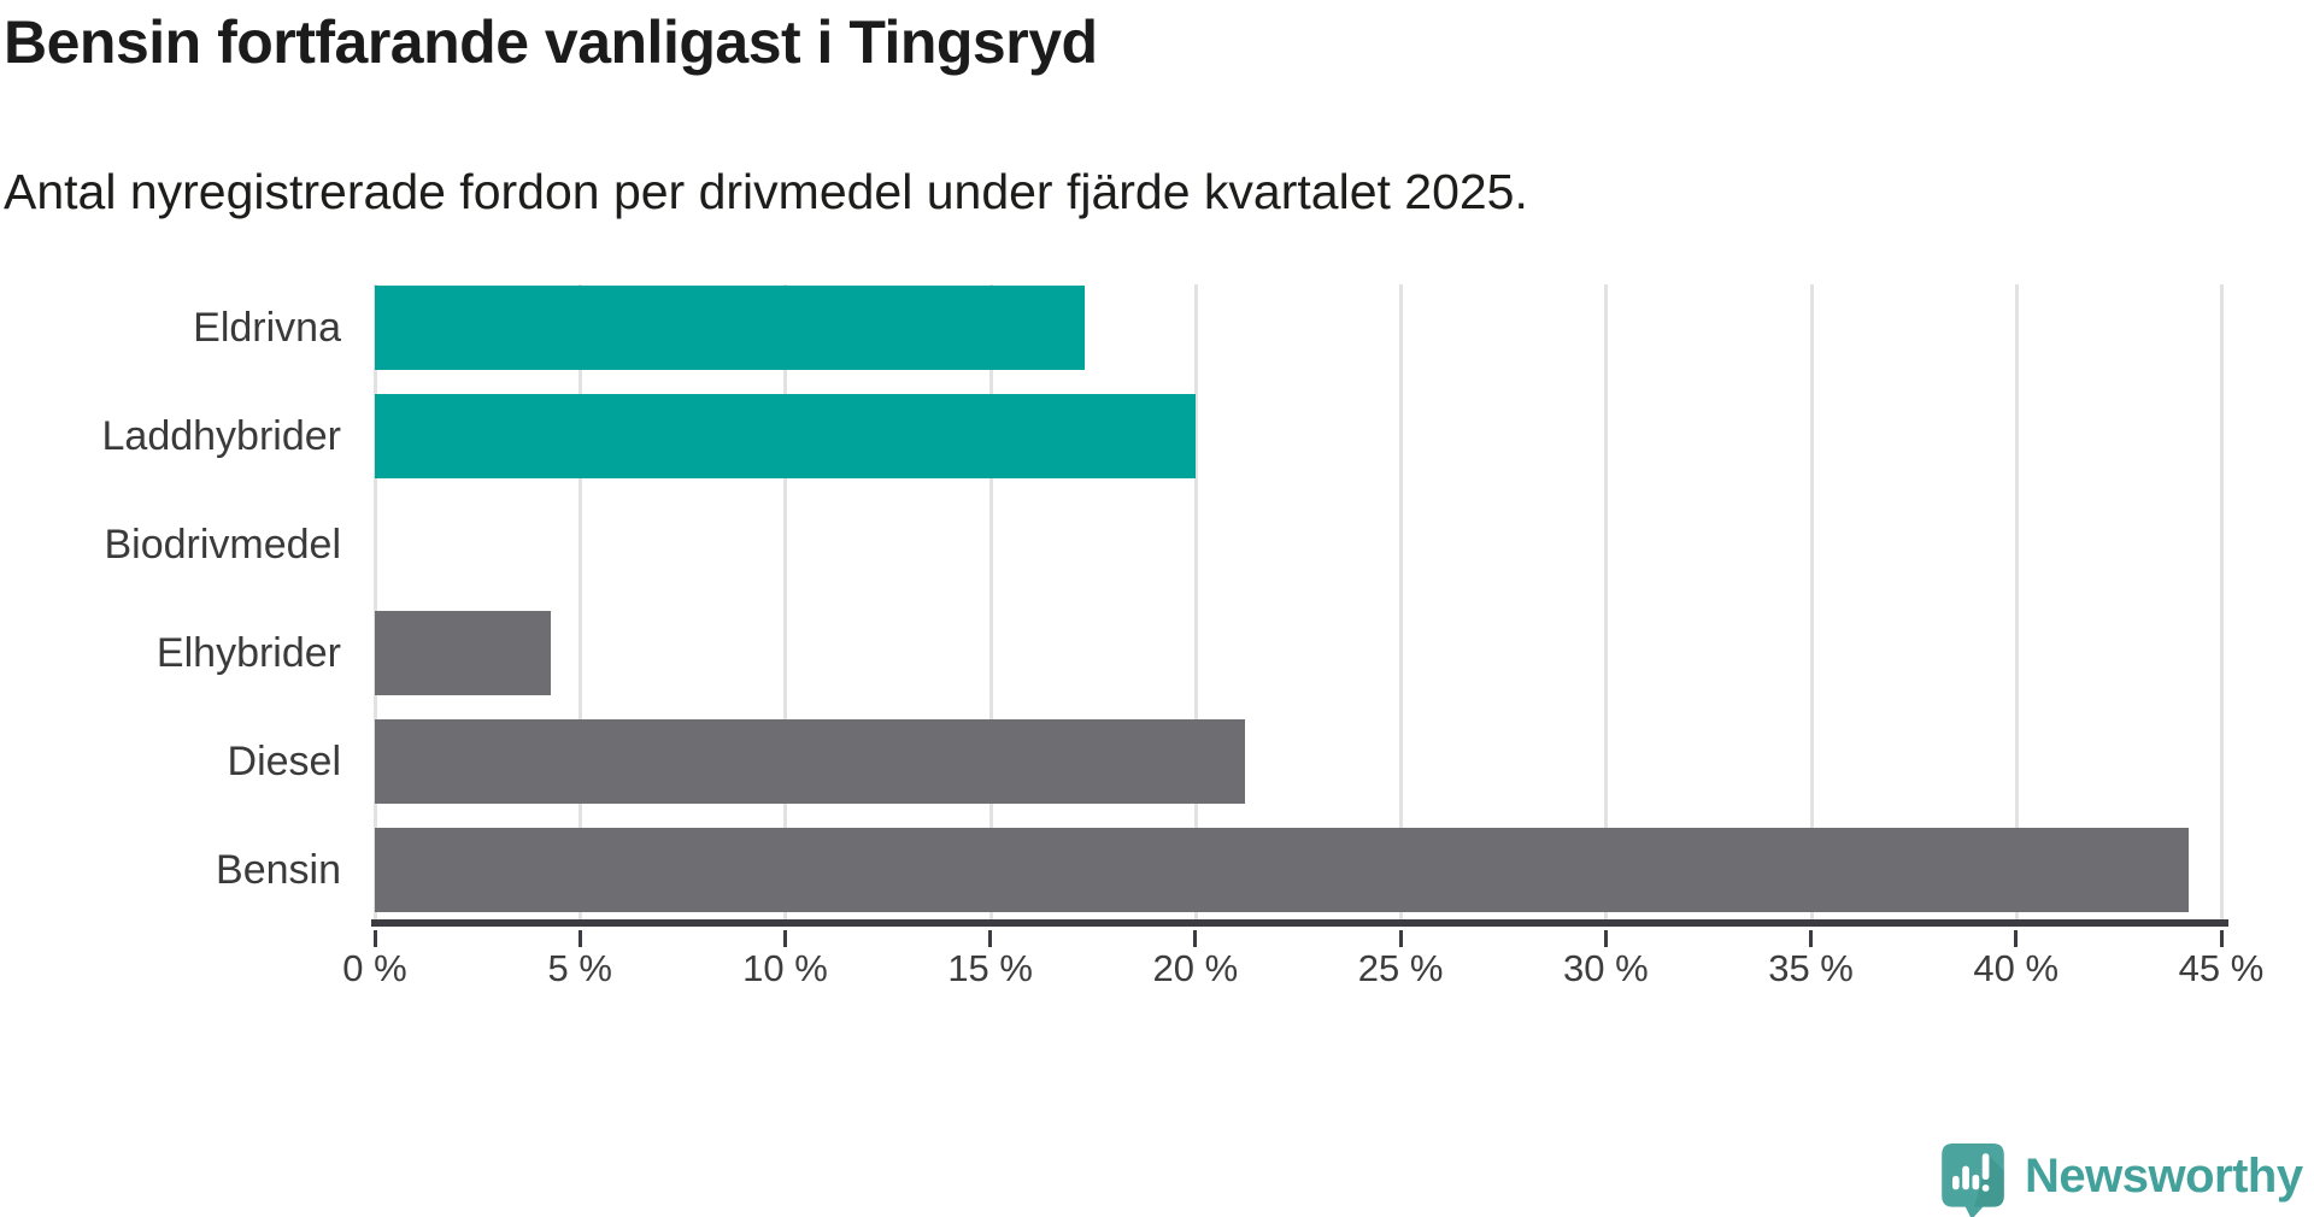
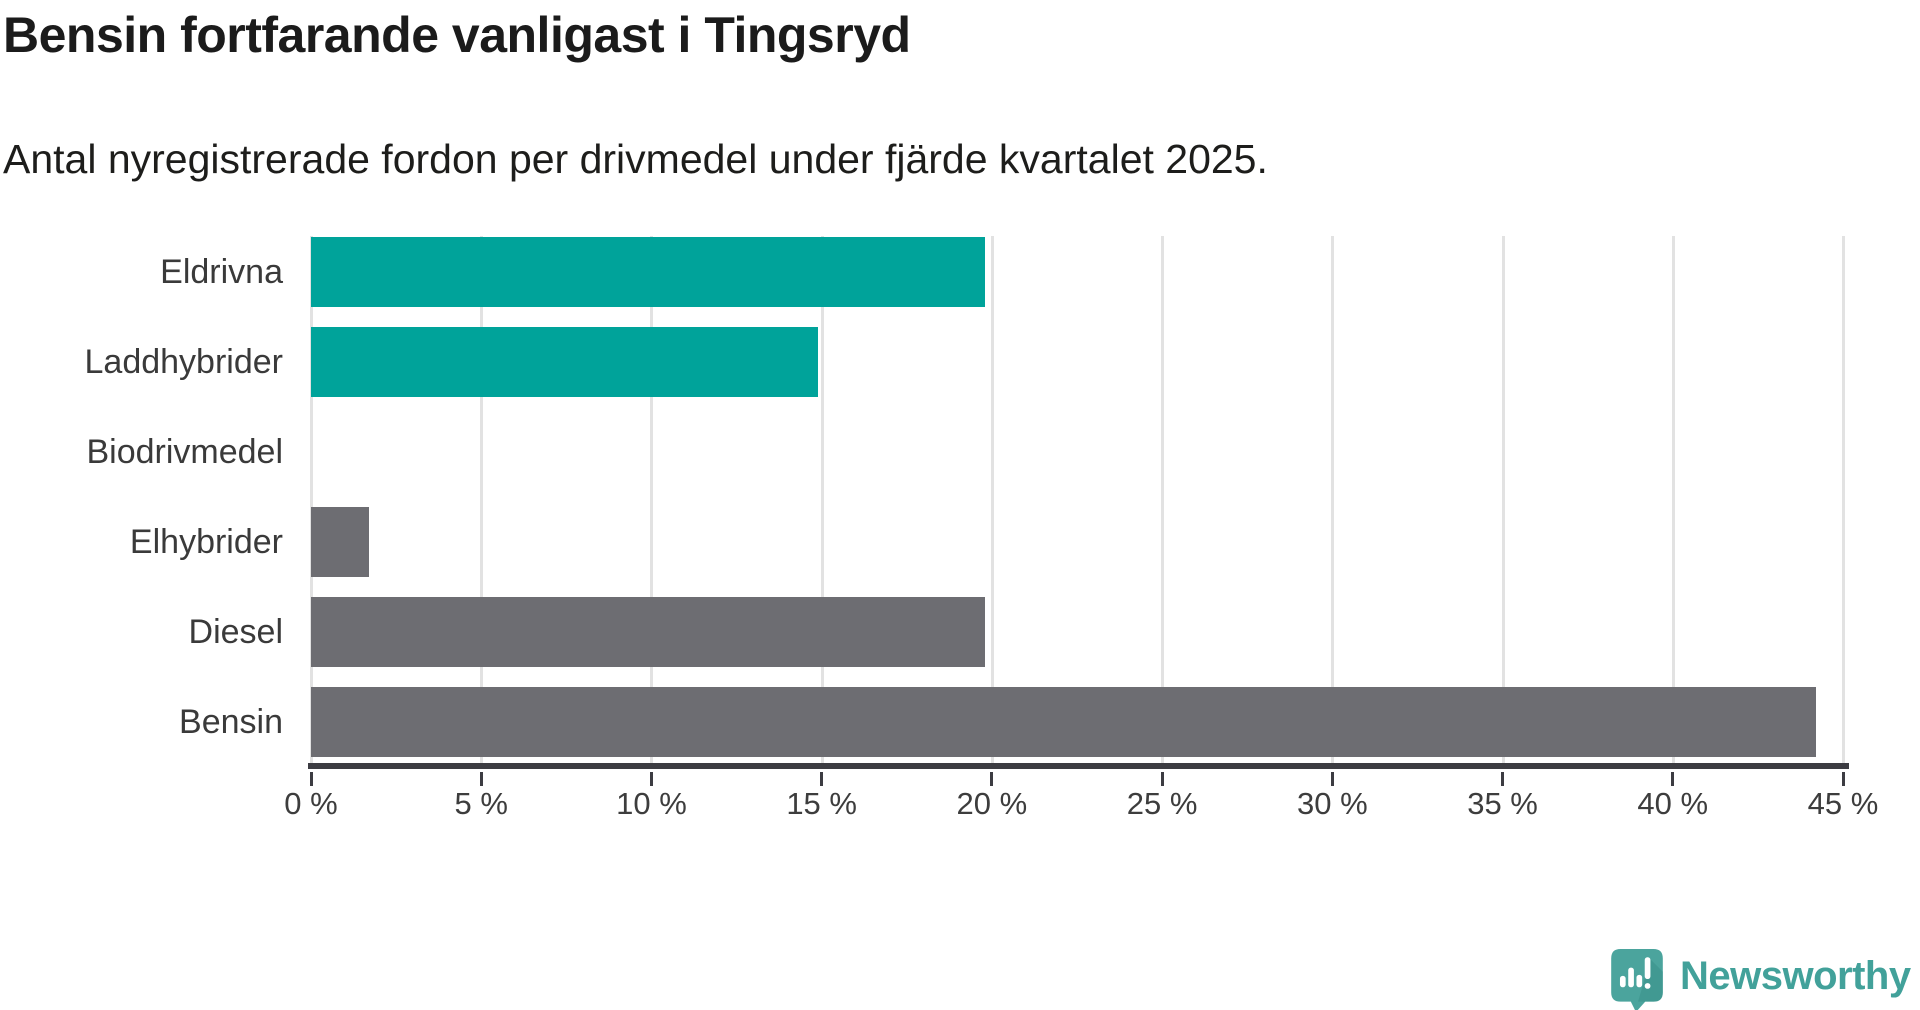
Eldrivna: 17.3% -> 19.8%
Laddhybrider: 20.0% -> 14.9%
Elhybrider: 4.3% -> 1.7%
Diesel: 21.2% -> 19.8%
